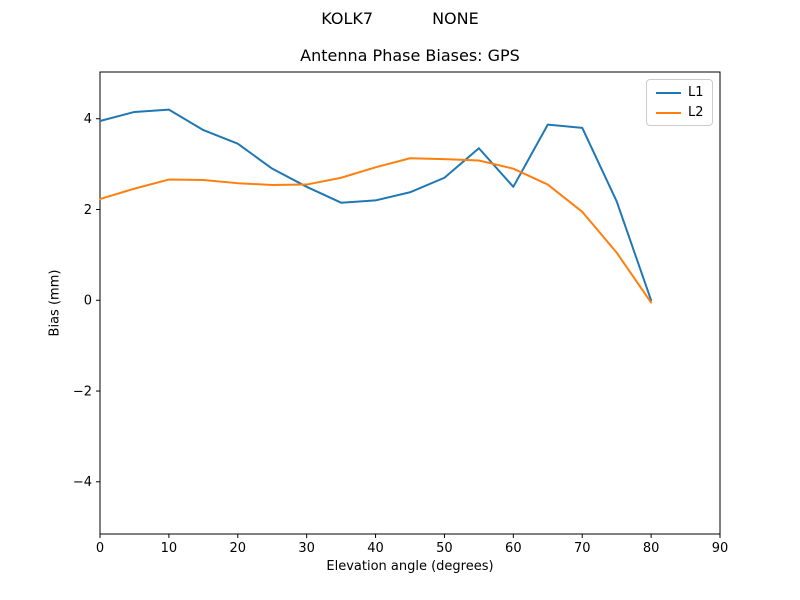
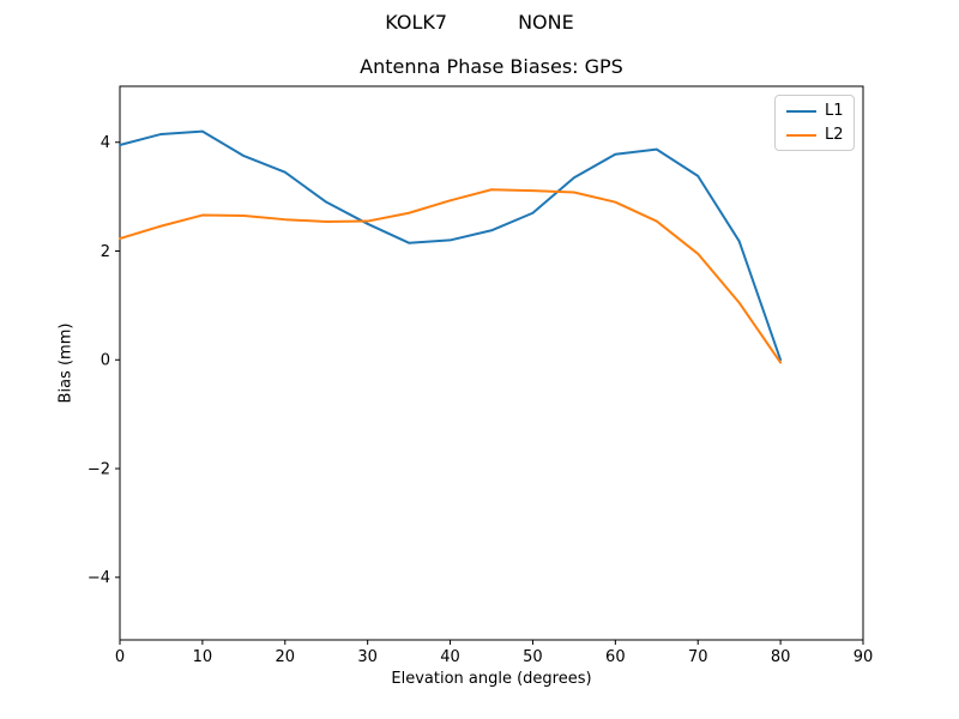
L1/60: 2.5 -> 3.8
L1/70: 3.8 -> 3.4
